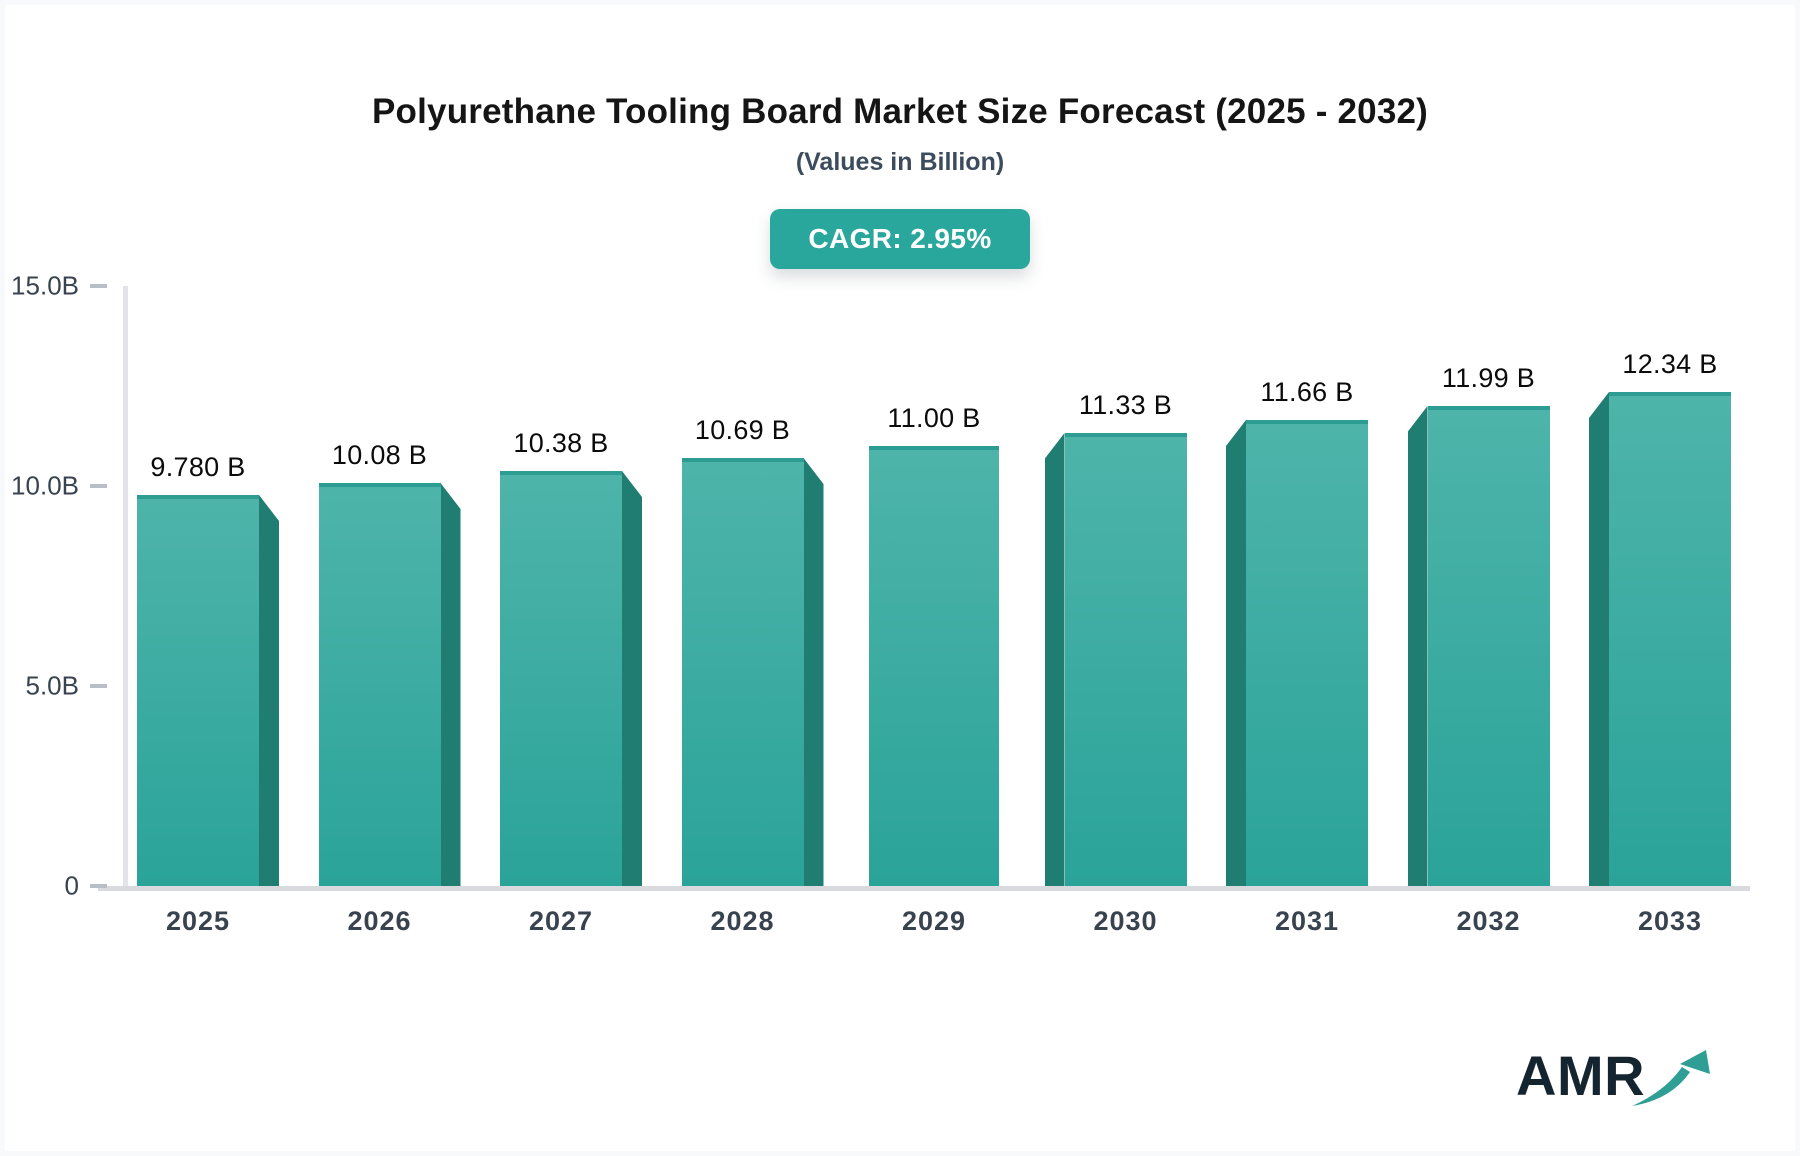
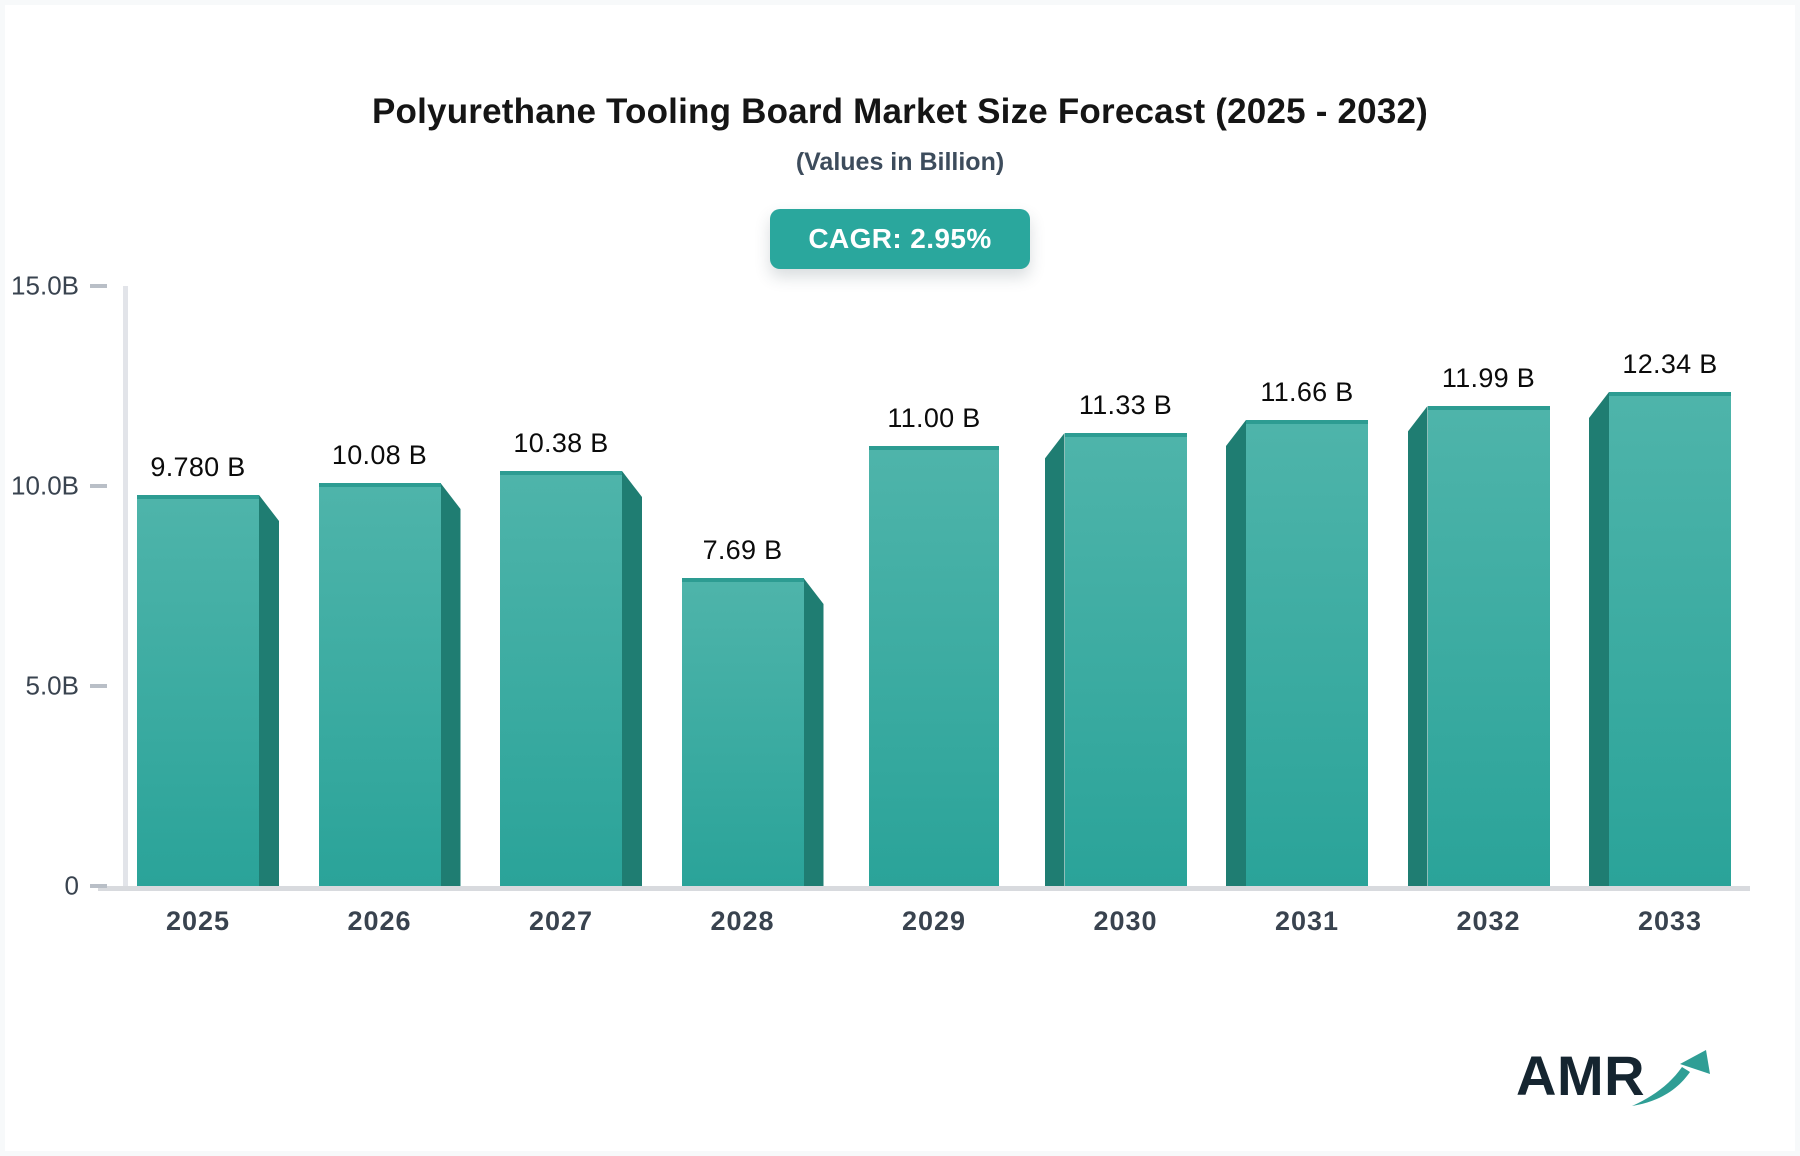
2028: 10.69 -> 7.69
